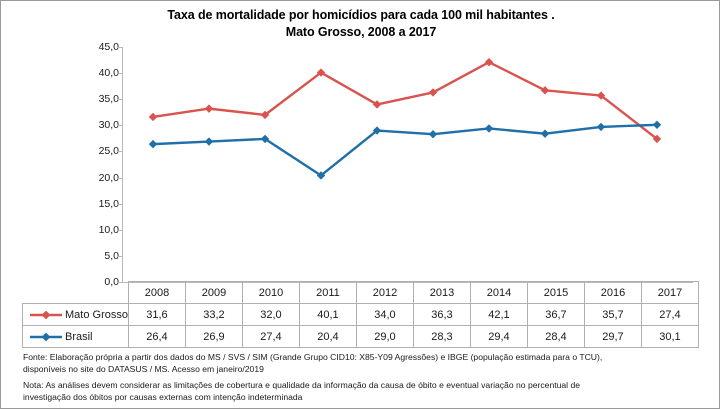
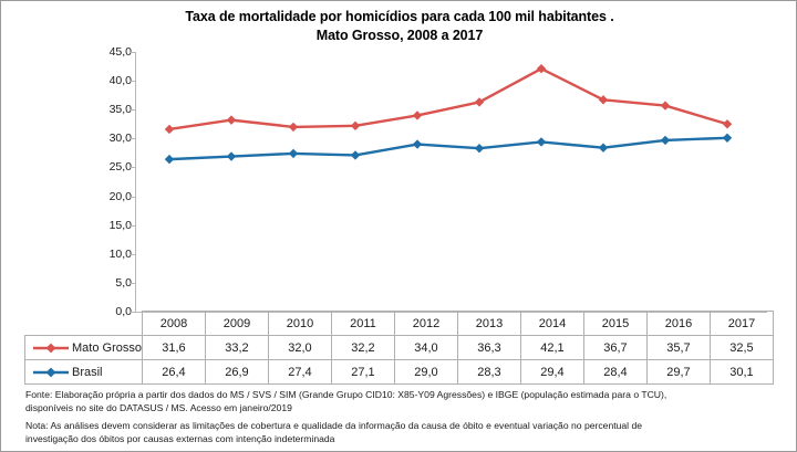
Mato Grosso/2011: 40,1 -> 32,2
Brasil/2011: 20,4 -> 27,1
Mato Grosso/2017: 27,4 -> 32,5
